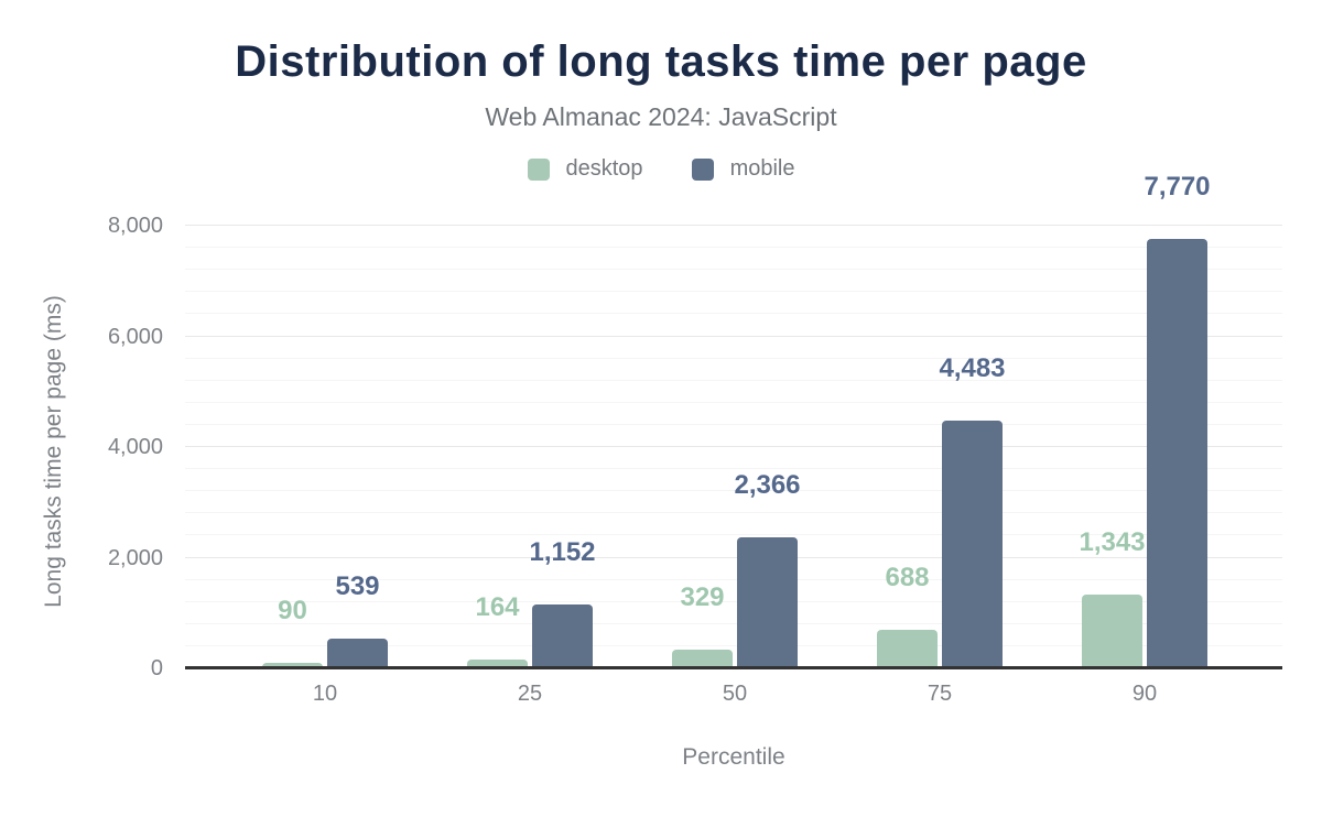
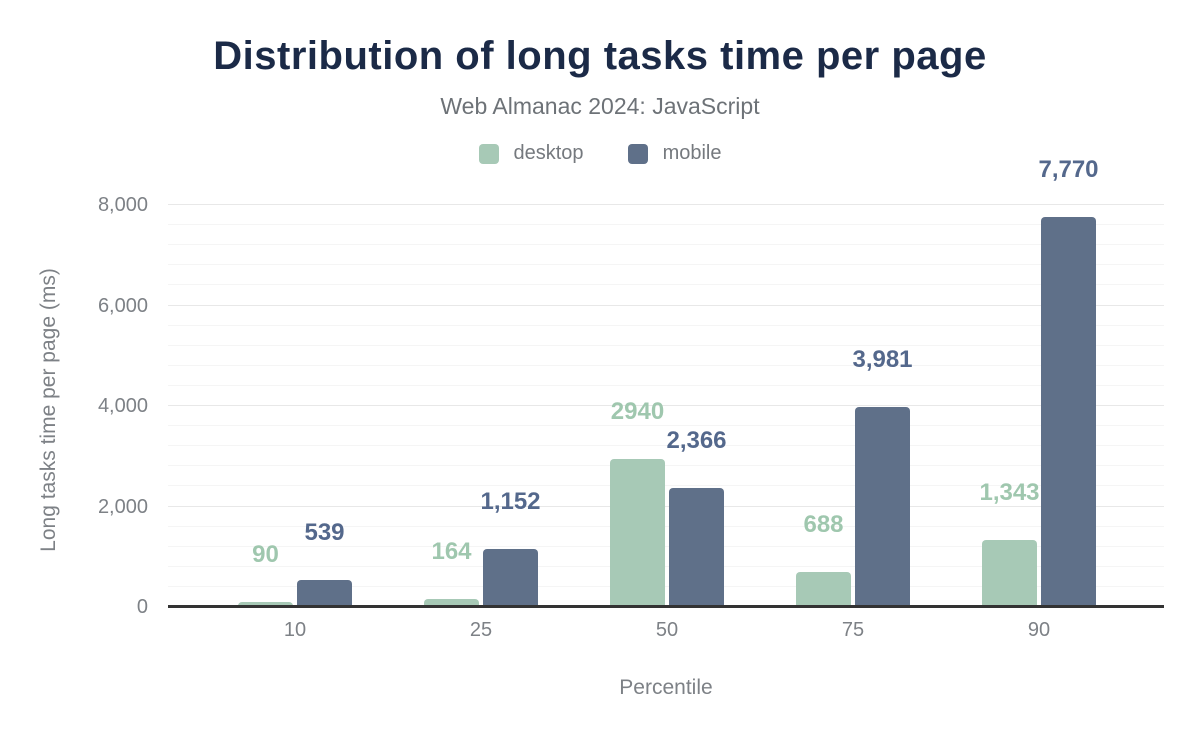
desktop/50: 329 -> 2940
mobile/75: 4,483 -> 3,981
